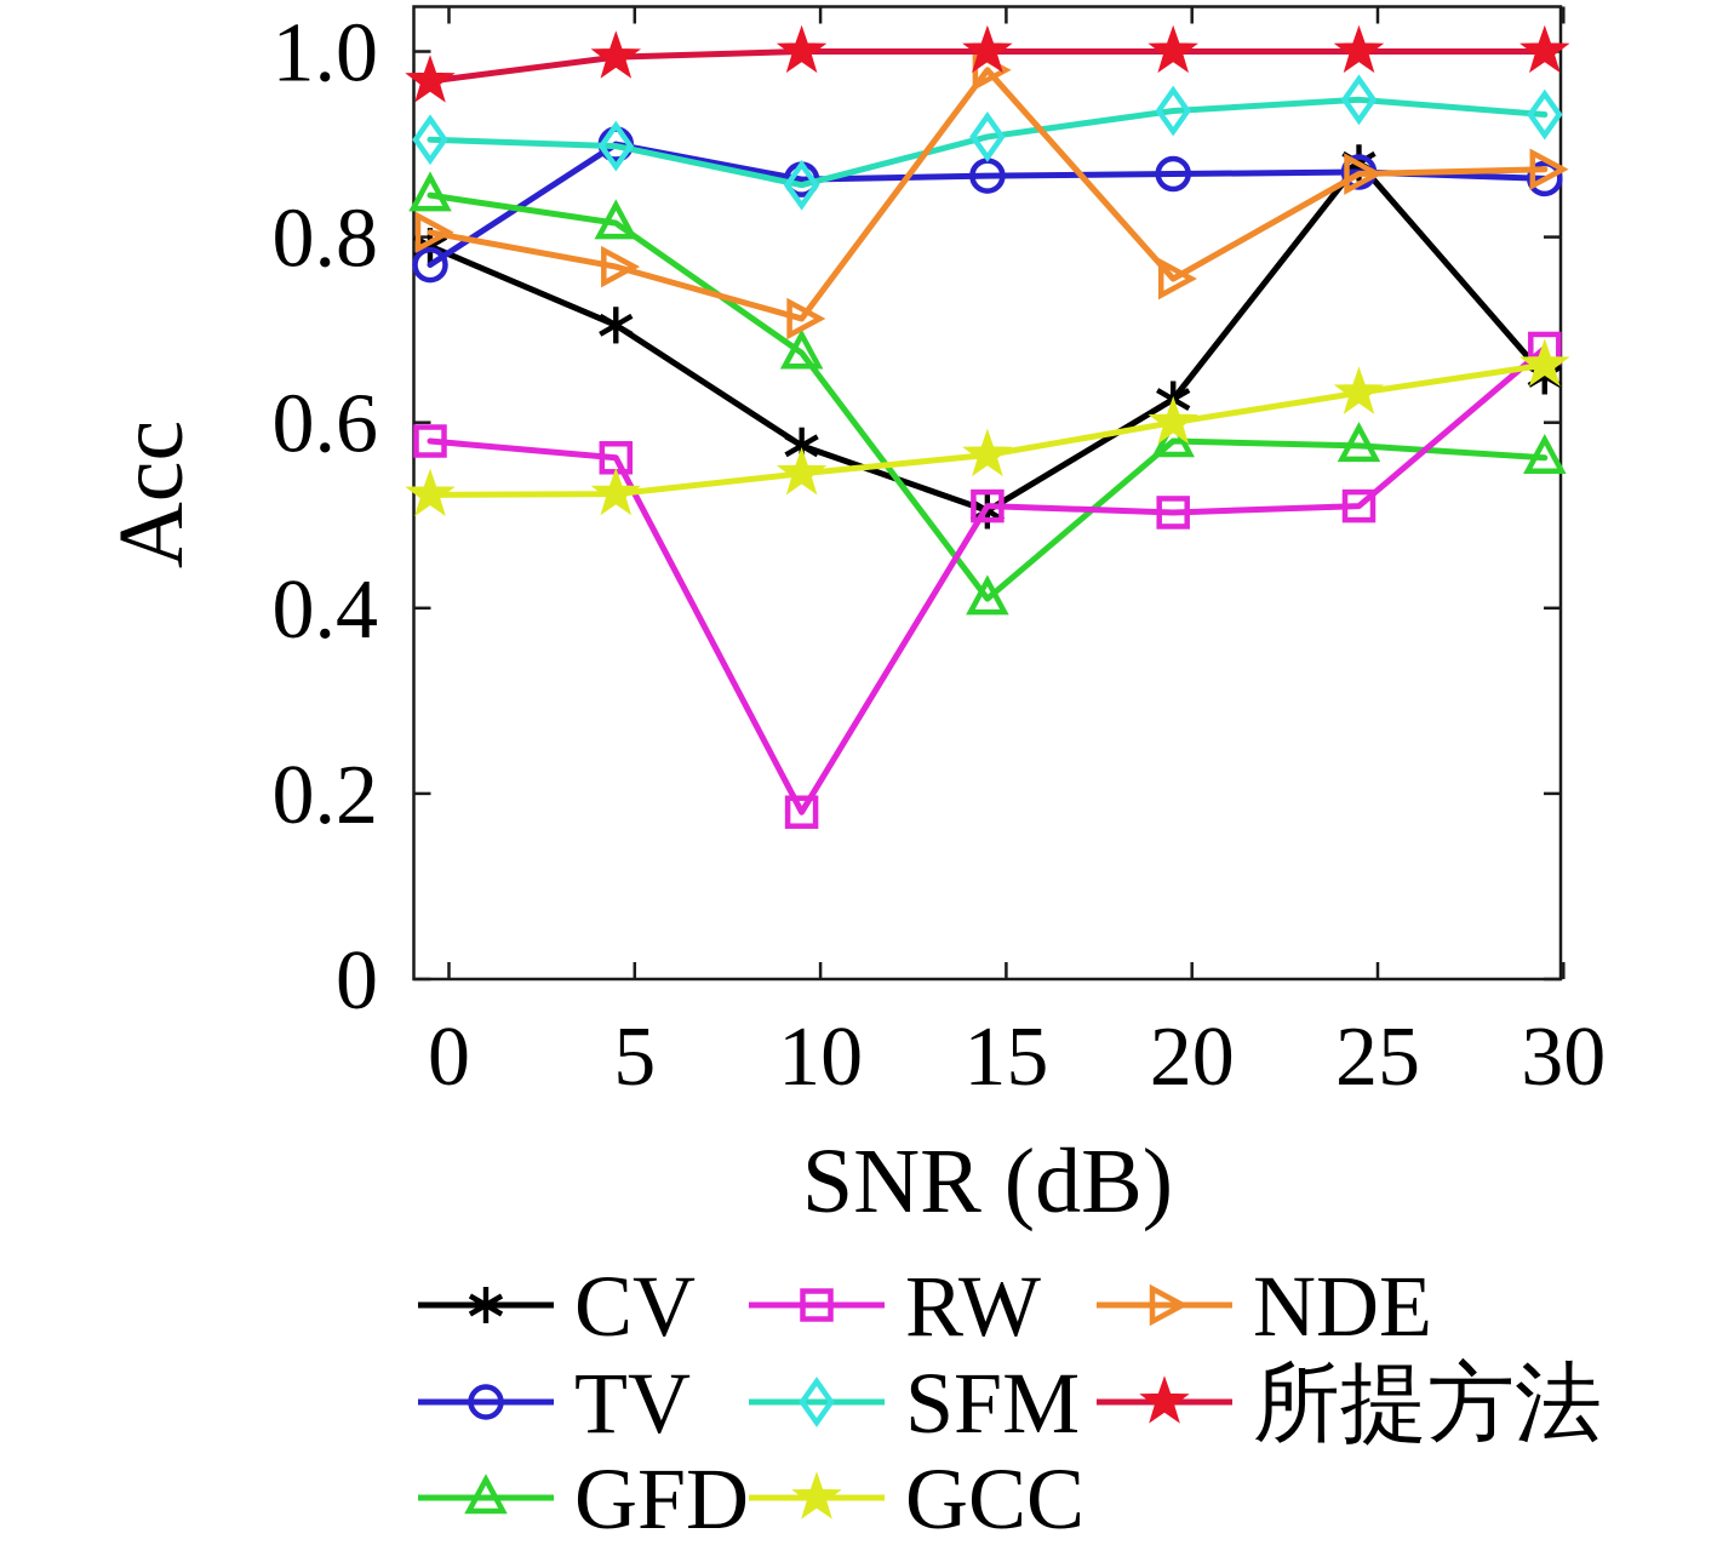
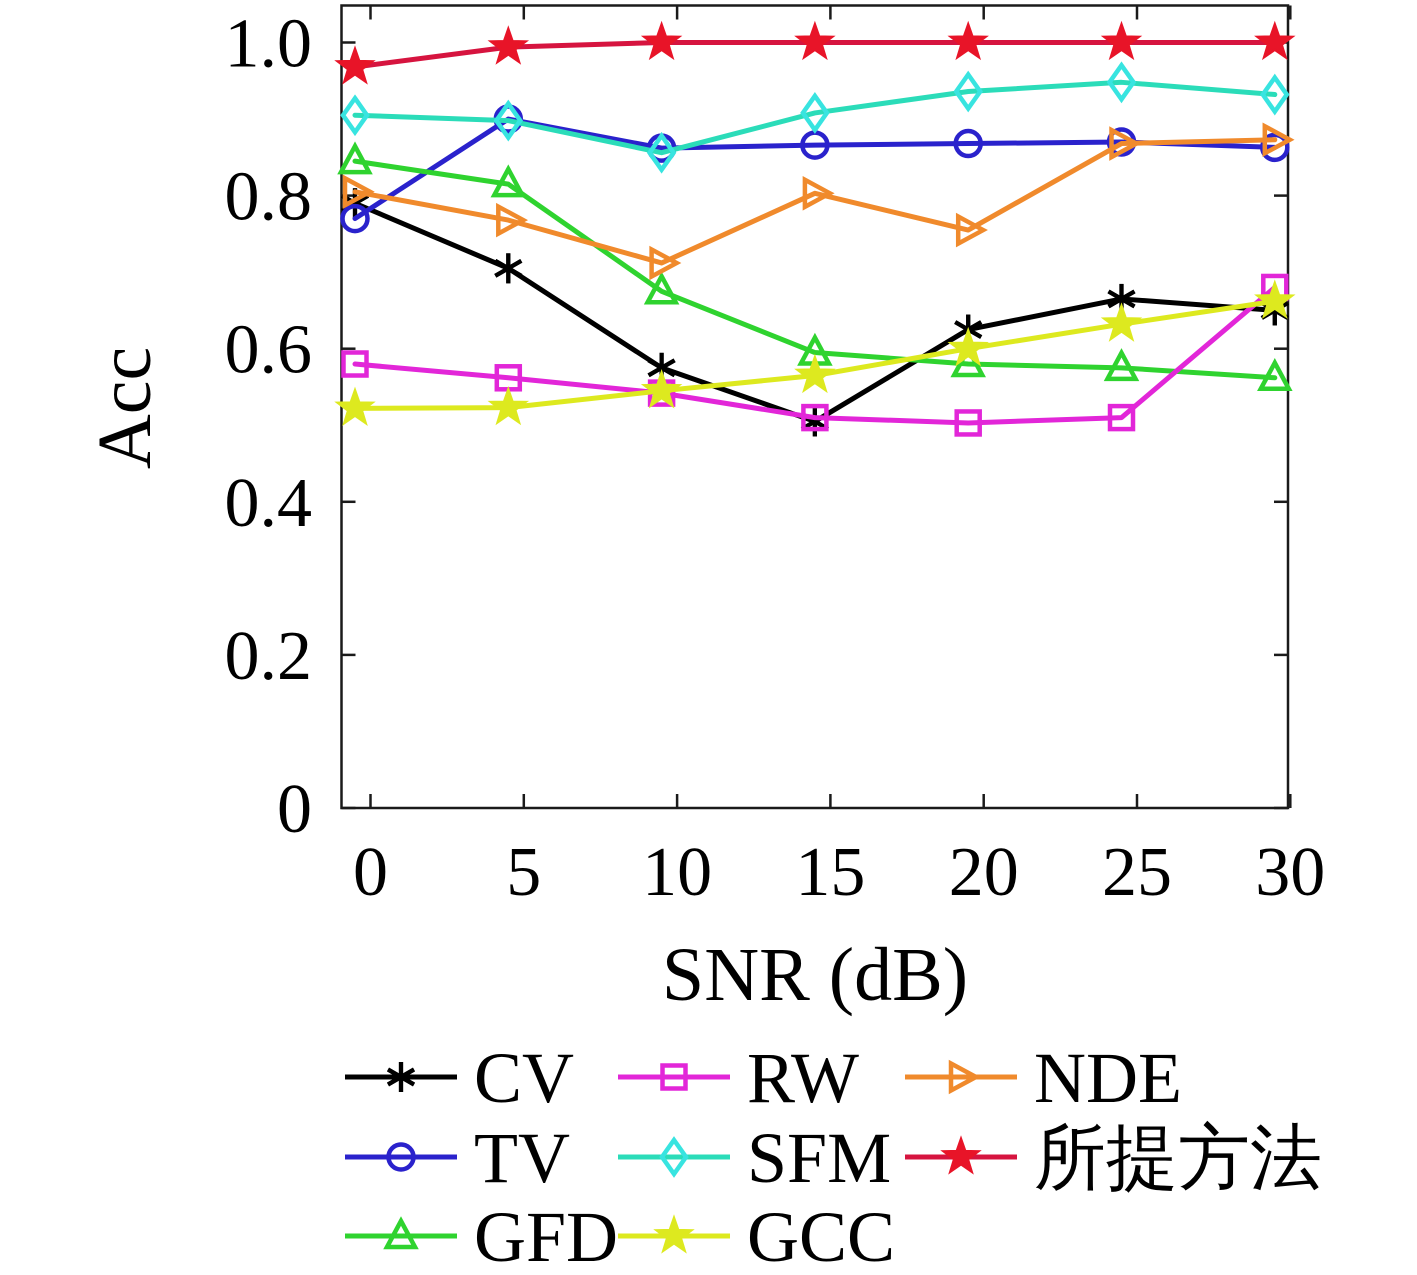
RW/10: 0.18 -> 0.54
GFD/15: 0.41 -> 0.59
NDE/15: 0.98 -> 0.80
CV/25: 0.88 -> 0.67
